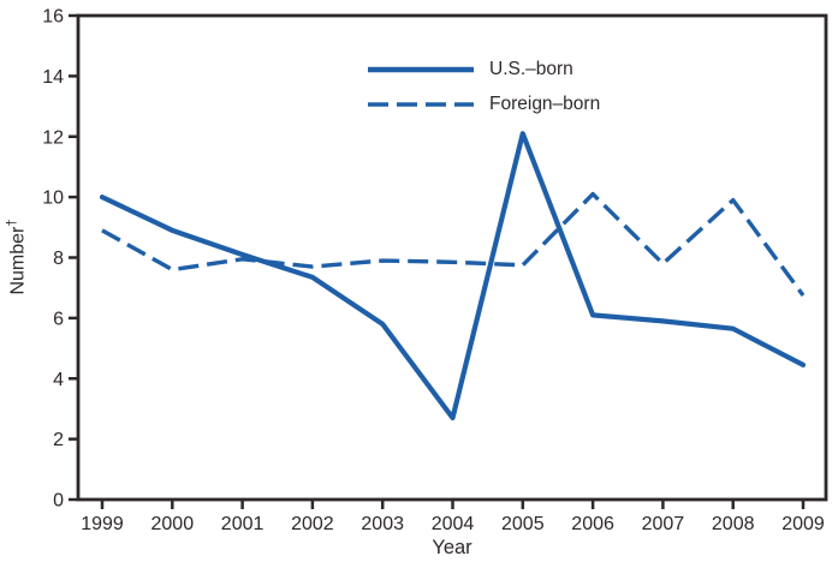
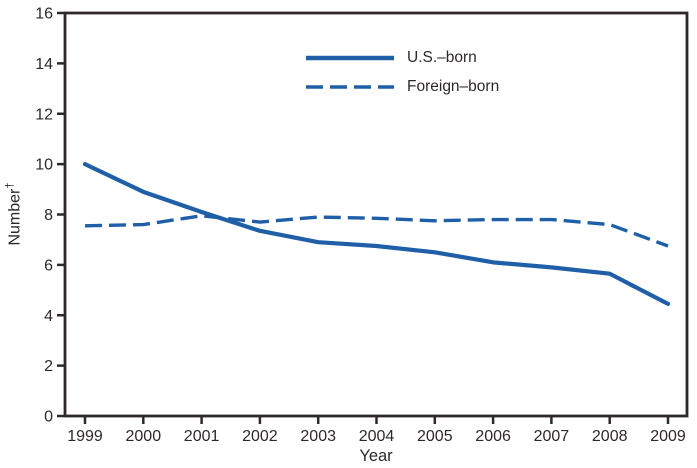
Foreign–born/1999: 8.9 -> 7.5
U.S.–born/2003: 5.8 -> 6.9
U.S.–born/2004: 2.7 -> 6.8
U.S.–born/2005: 12.1 -> 6.5
Foreign–born/2006: 10.1 -> 7.8
Foreign–born/2008: 9.9 -> 7.6
